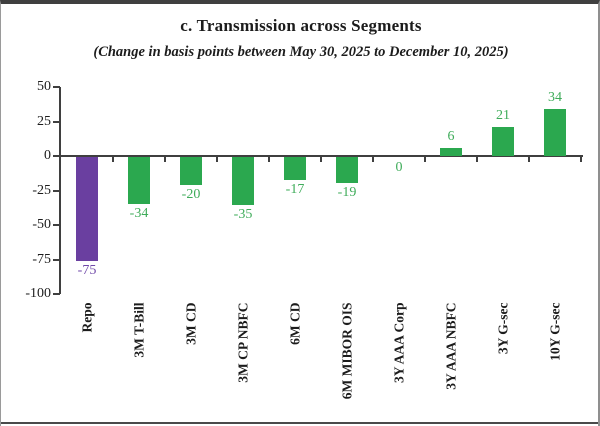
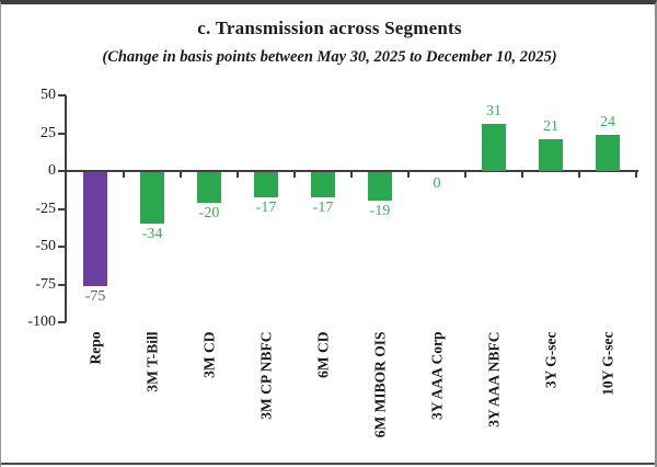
3M CP NBFC: -35 -> -17
3Y AAA NBFC: 6 -> 31
10Y G-sec: 34 -> 24
